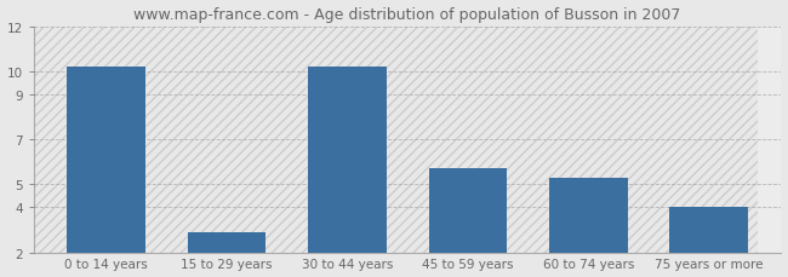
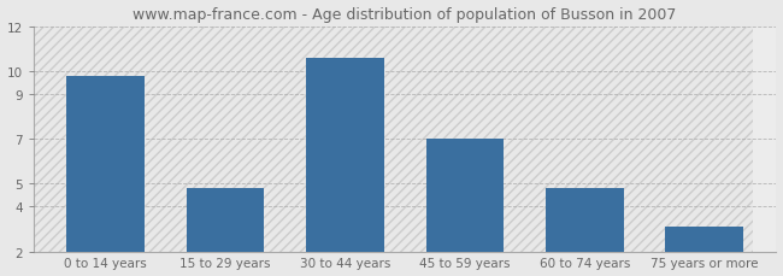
0 to 14 years: 10.2 -> 9.8
15 to 29 years: 2.9 -> 4.8
30 to 44 years: 10.2 -> 10.6
45 to 59 years: 5.7 -> 7.0
60 to 74 years: 5.3 -> 4.8
75 years or more: 4.0 -> 3.1
